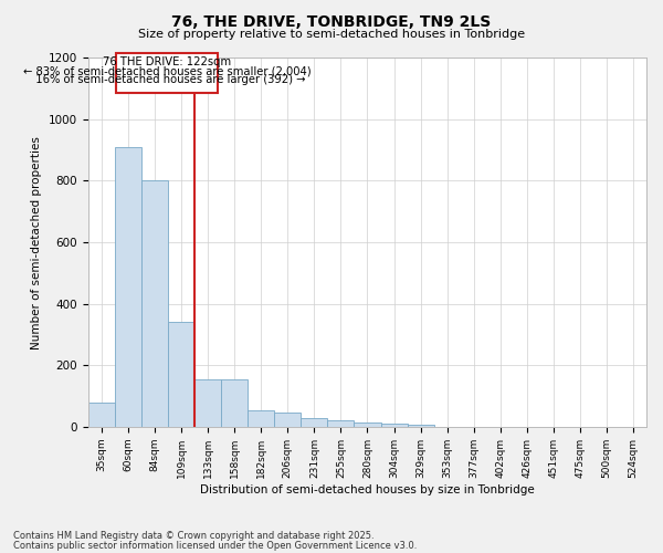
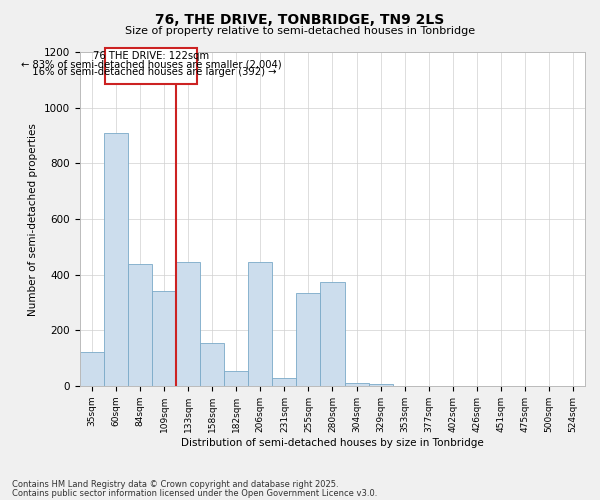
35sqm: 80 -> 120
84sqm: 800 -> 440
133sqm: 155 -> 445
206sqm: 45 -> 445
255sqm: 20 -> 335
280sqm: 15 -> 375
